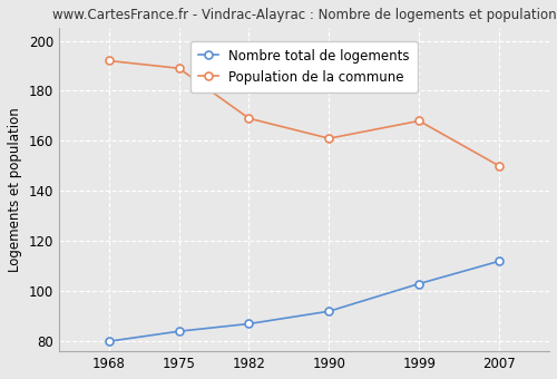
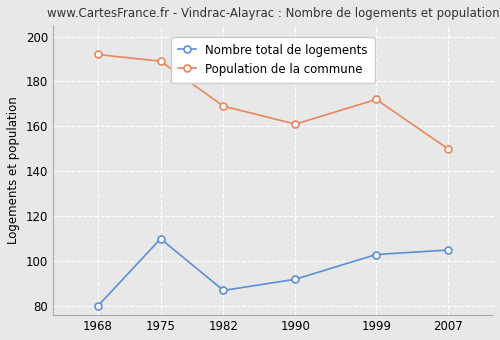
Nombre total de logements/1975: 84 -> 110
Population de la commune/1999: 168 -> 172
Nombre total de logements/2007: 112 -> 105
